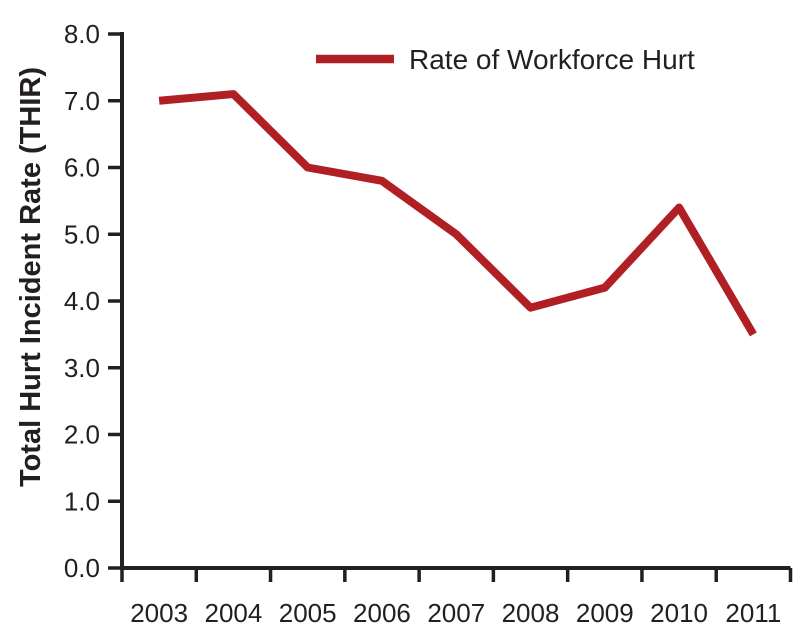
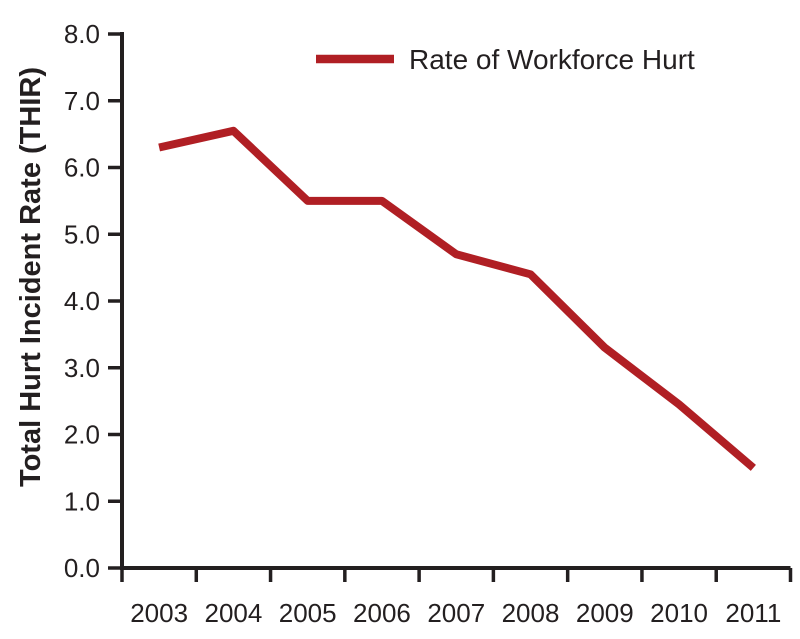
2003: 7.0 -> 6.3
2004: 7.1 -> 6.5
2005: 6.0 -> 5.5
2006: 5.8 -> 5.5
2007: 5.0 -> 4.7
2008: 3.9 -> 4.4
2009: 4.2 -> 3.3
2010: 5.4 -> 2.5
2011: 3.5 -> 1.5
